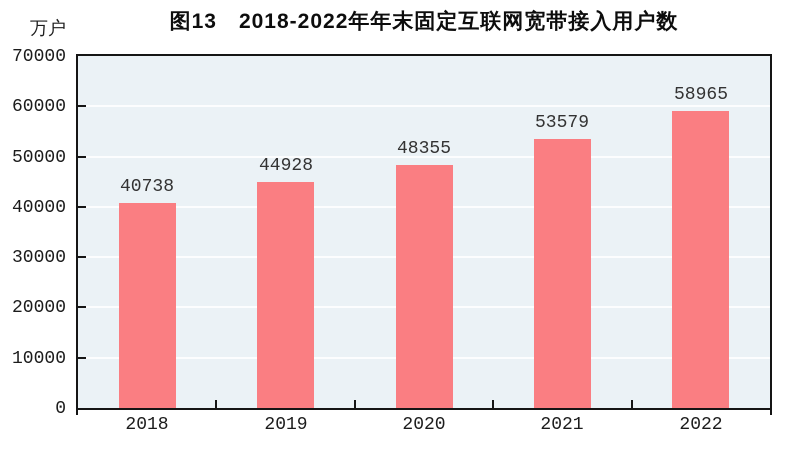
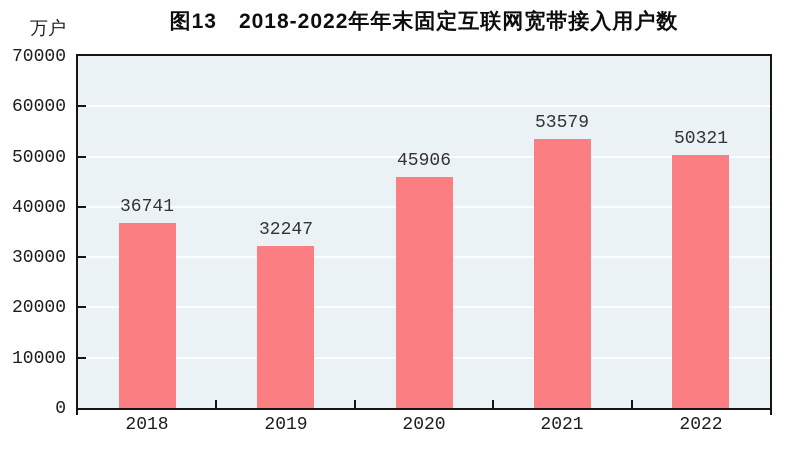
2018: 40738 -> 36741
2019: 44928 -> 32247
2020: 48355 -> 45906
2022: 58965 -> 50321
